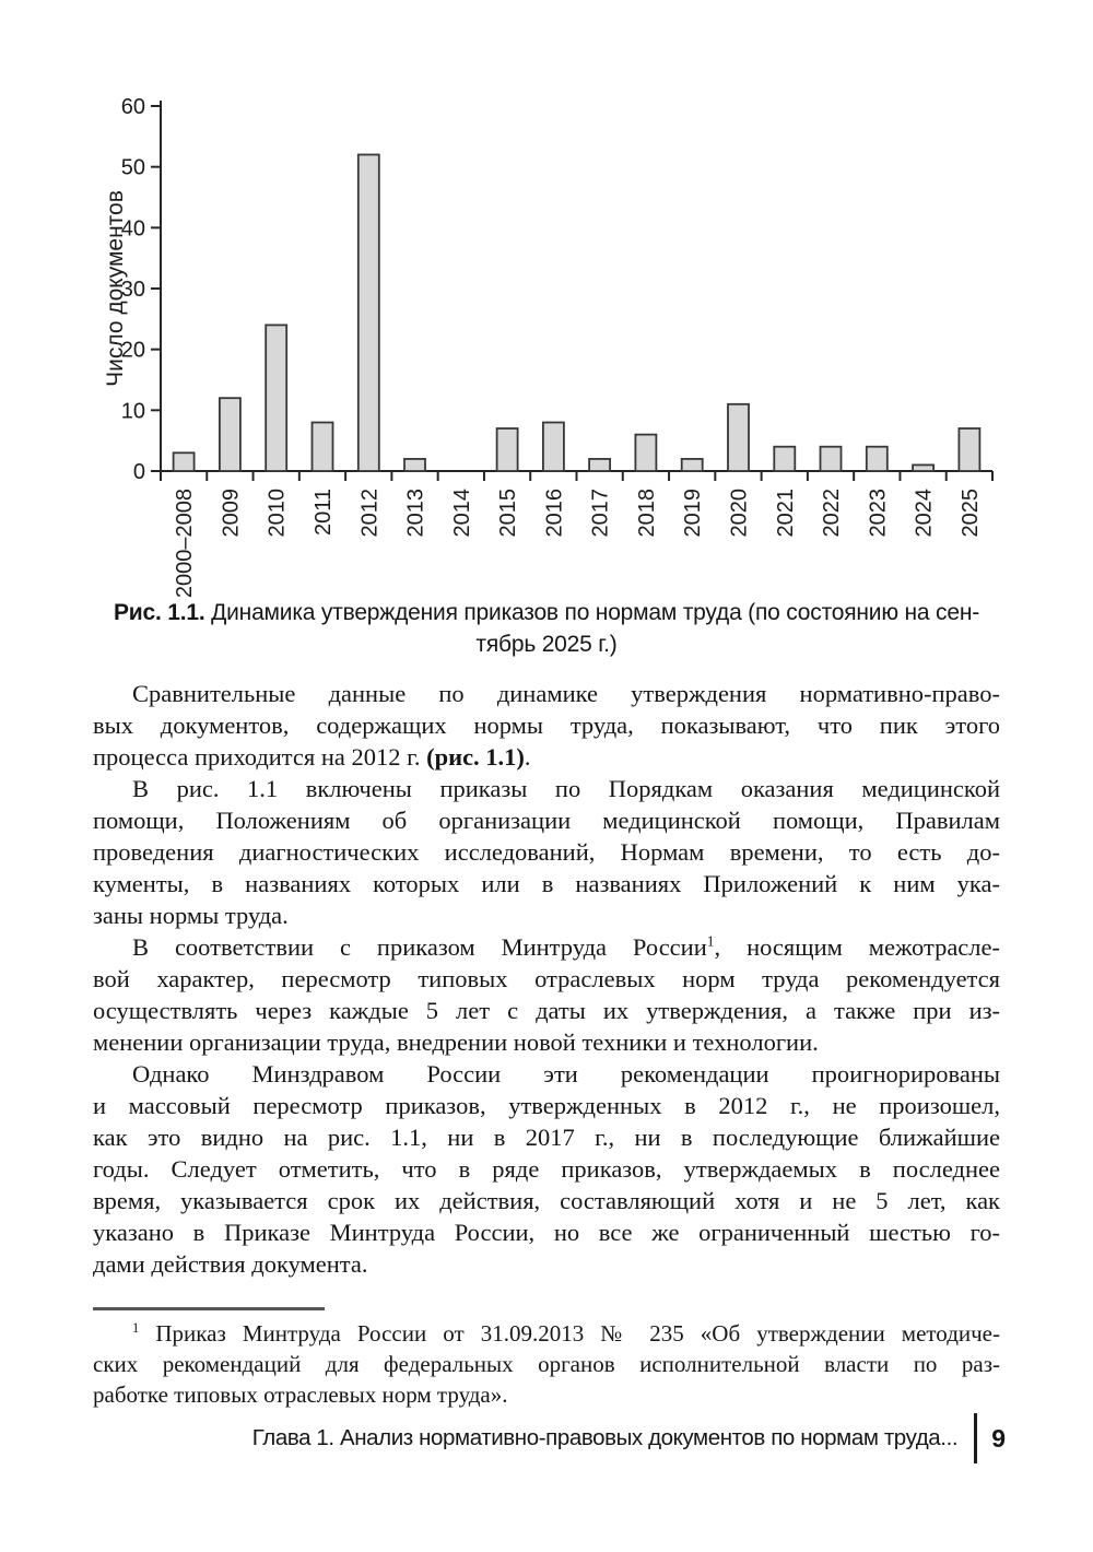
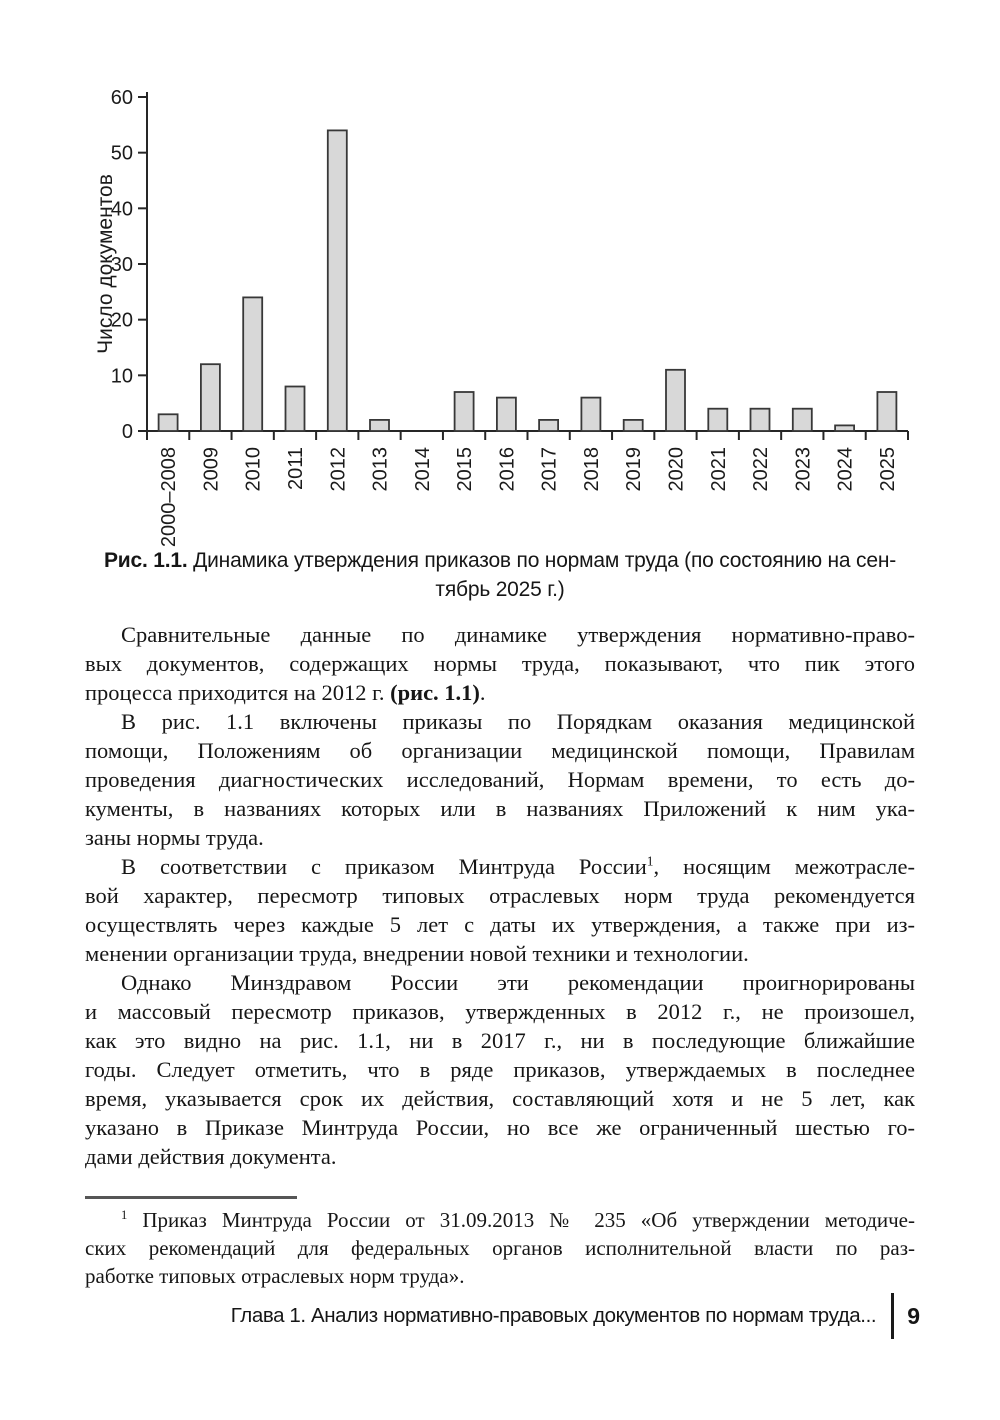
2012: 52 -> 54
2016: 8 -> 6
